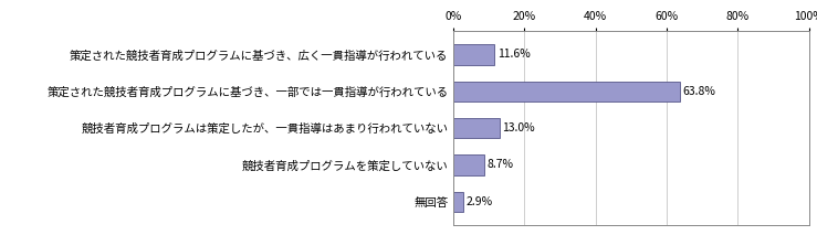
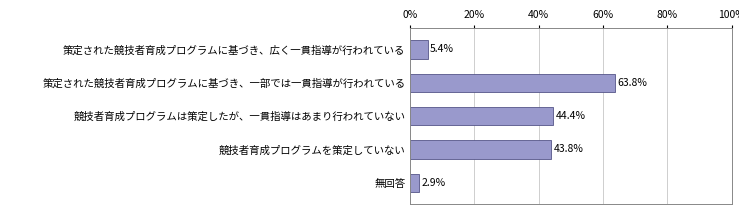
策定された競技者育成プログラムに基づき、広く一貫指導が行われている: 11.6% -> 5.4%
競技者育成プログラムは策定したが、一貫指導はあまり行われていない: 13.0% -> 44.4%
競技者育成プログラムを策定していない: 8.7% -> 43.8%
